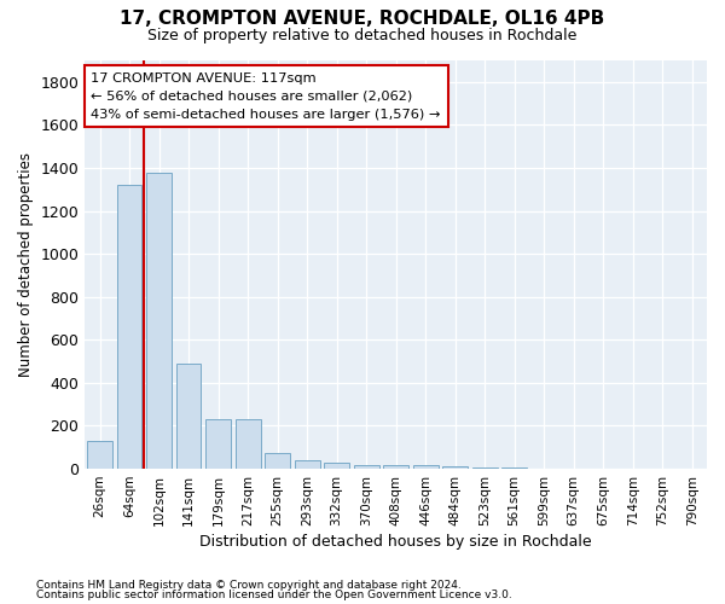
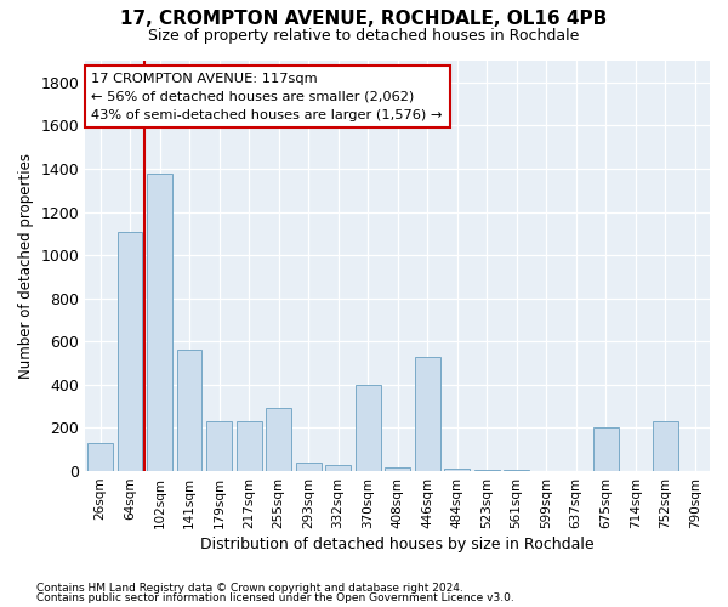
64sqm: 1320 -> 1110
141sqm: 490 -> 560
255sqm: 80 -> 290
370sqm: 20 -> 400
446sqm: 20 -> 530
675sqm: 0 -> 200
752sqm: 0 -> 230
